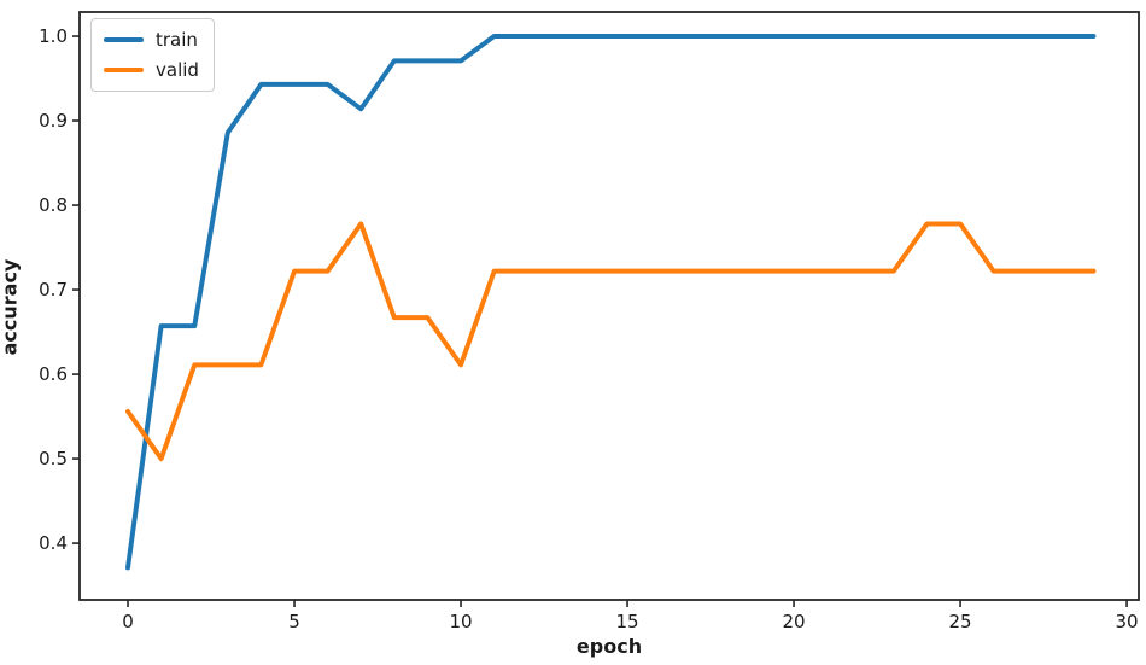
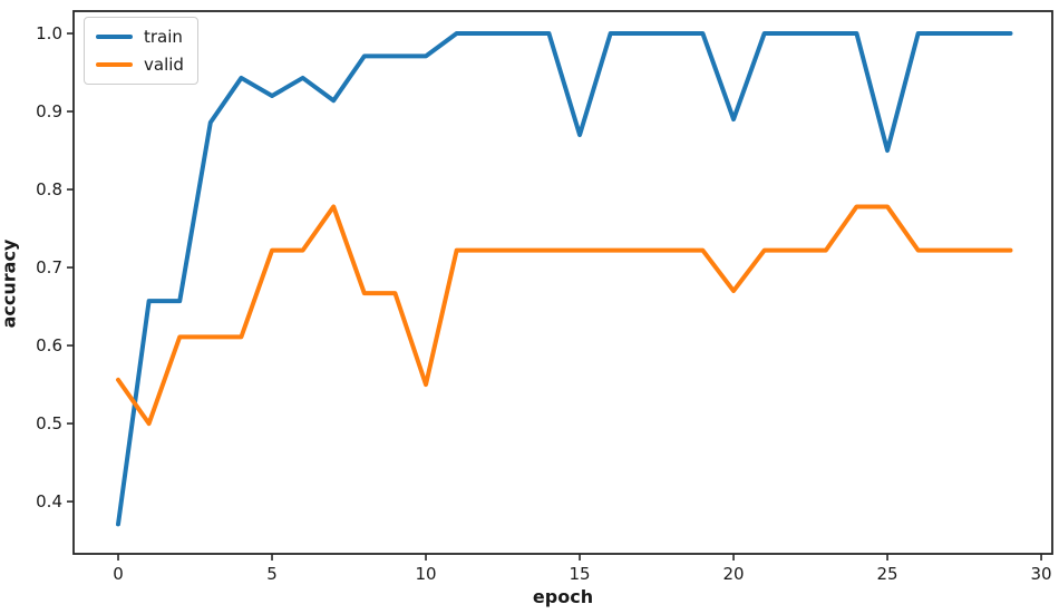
train/5: 0.94 -> 0.92
valid/10: 0.61 -> 0.55
train/15: 1.00 -> 0.87
train/20: 1.00 -> 0.89
valid/20: 0.72 -> 0.67
train/25: 1.00 -> 0.85
